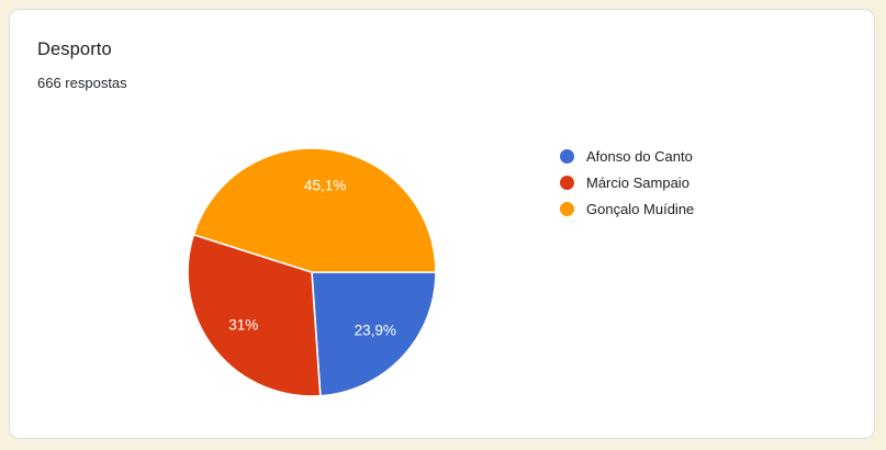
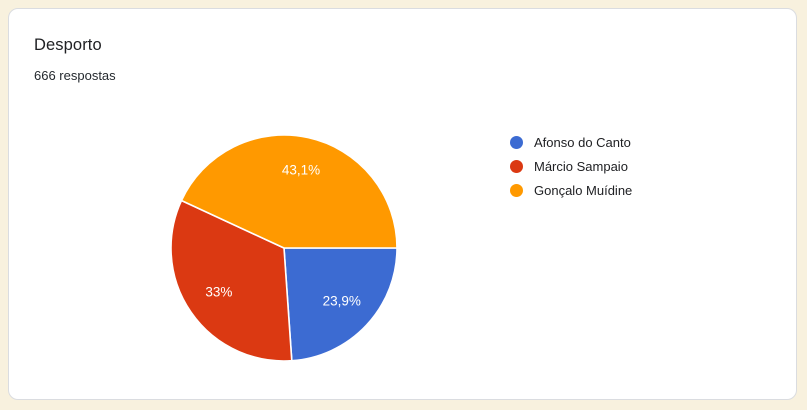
Márcio Sampaio: 31% -> 33%
Gonçalo Muídine: 45,1% -> 43,1%
